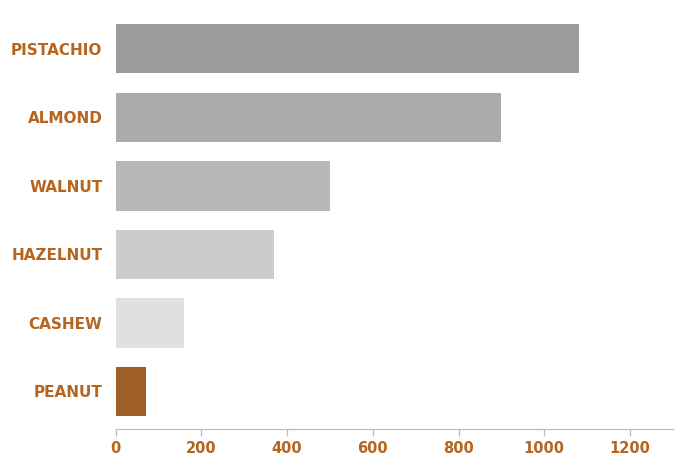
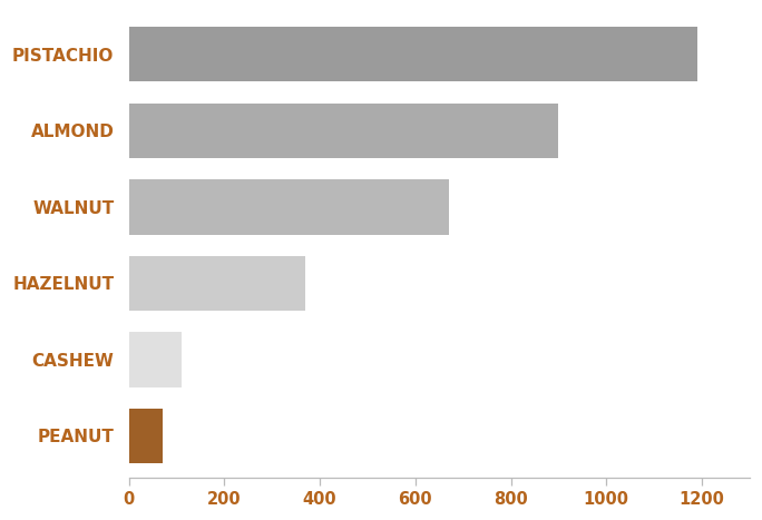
PISTACHIO: 1080 -> 1190
WALNUT: 500 -> 670
CASHEW: 160 -> 110
